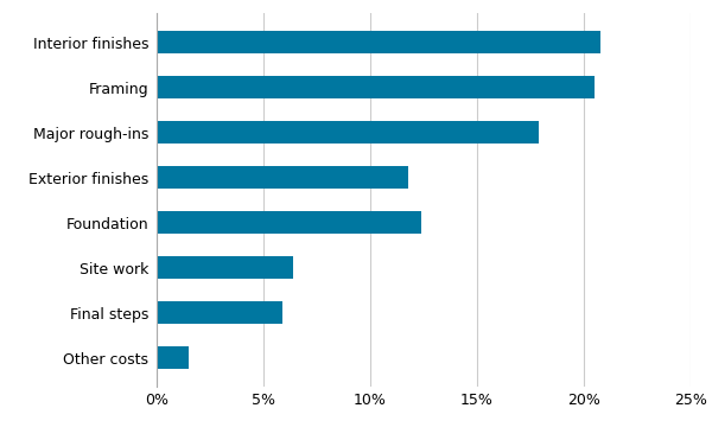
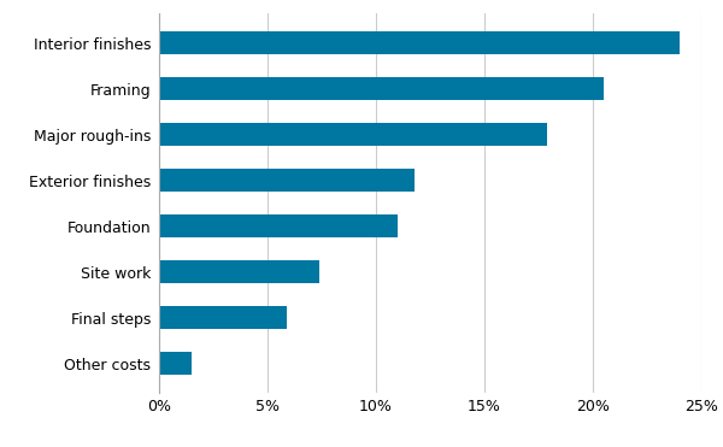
Interior finishes: 20.8% -> 24.0%
Foundation: 12.4% -> 11.0%
Site work: 6.4% -> 7.4%
